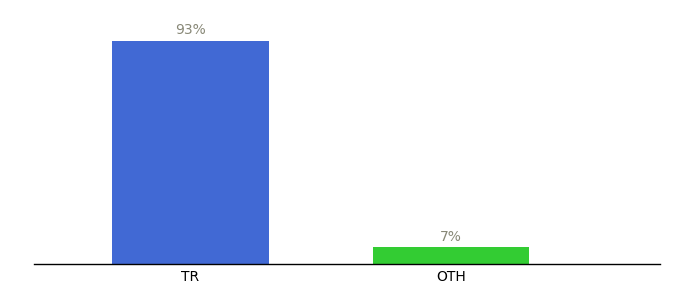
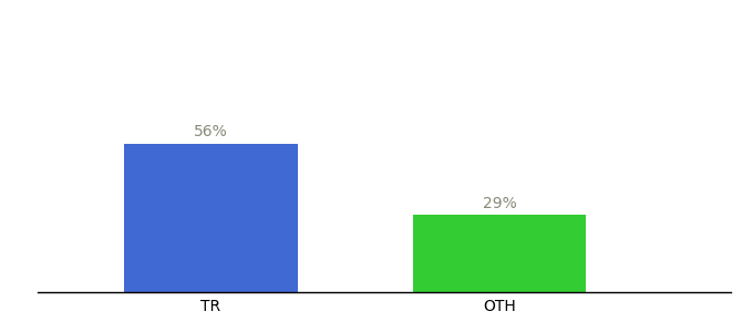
TR: 93% -> 56%
OTH: 7% -> 29%
